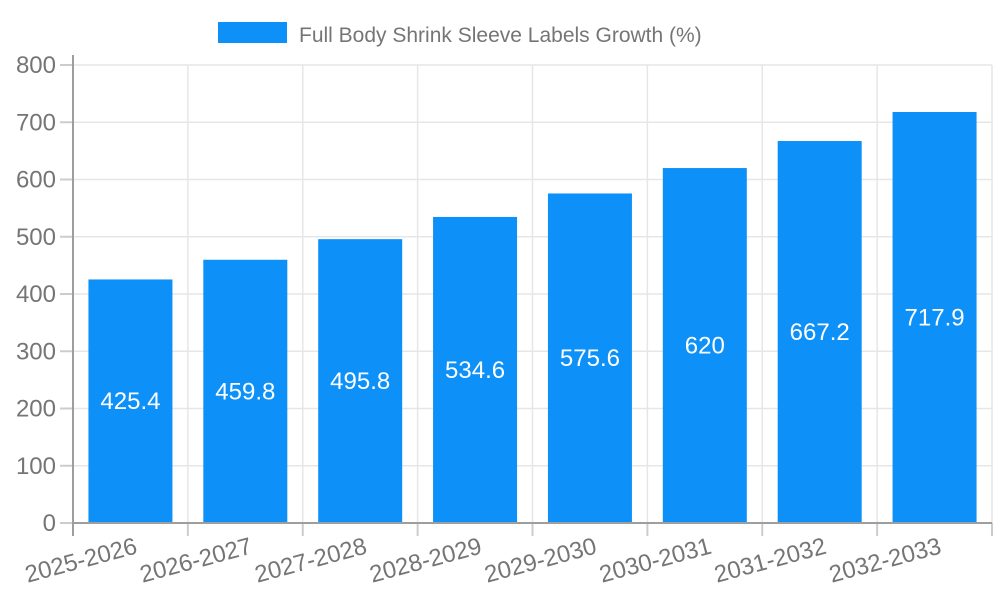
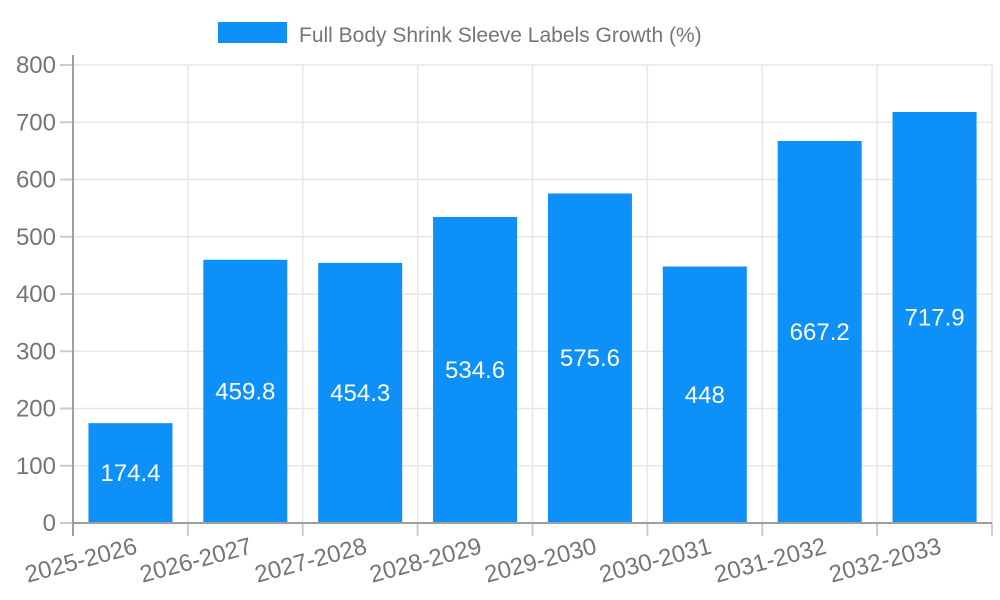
2025-2026: 425.4 -> 174.4
2027-2028: 495.8 -> 454.3
2030-2031: 620 -> 448
